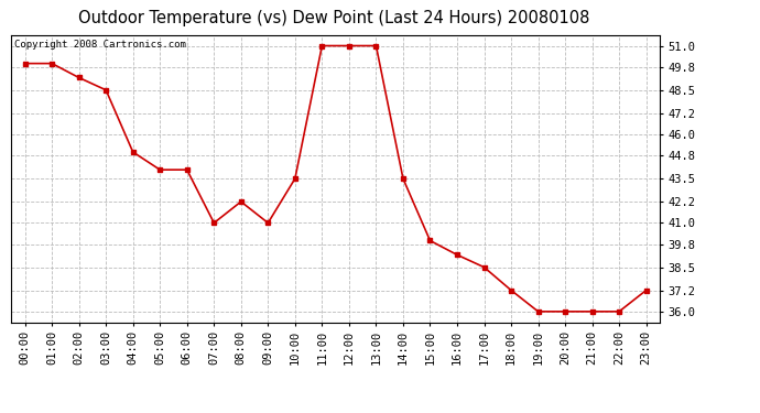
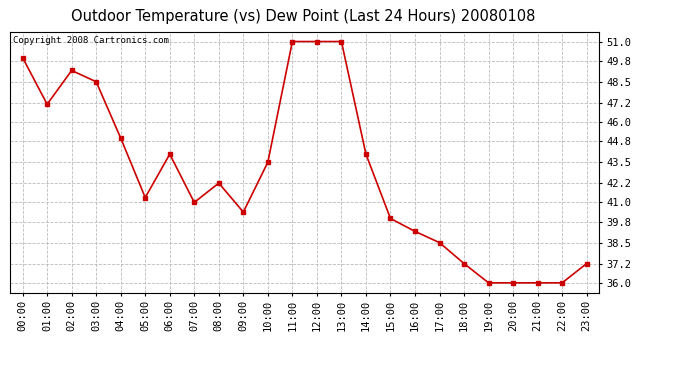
01:00: 50.0 -> 47.1
05:00: 44.0 -> 41.3
09:00: 41.0 -> 40.4
14:00: 43.5 -> 44.0
